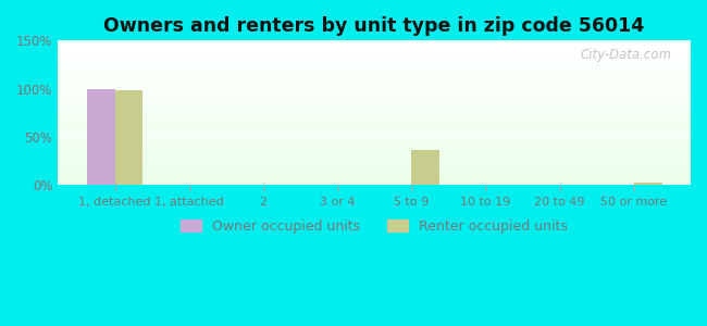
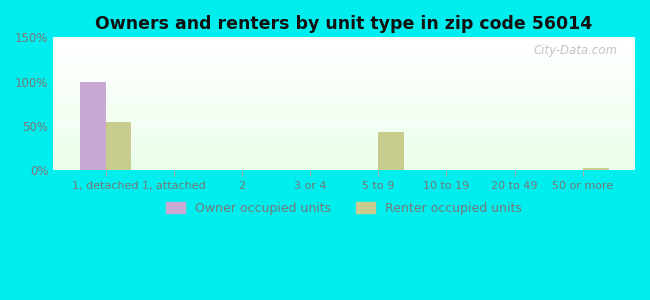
Renter occupied units/1, detached: 98% -> 55%
Renter occupied units/5 to 9: 36% -> 43%
